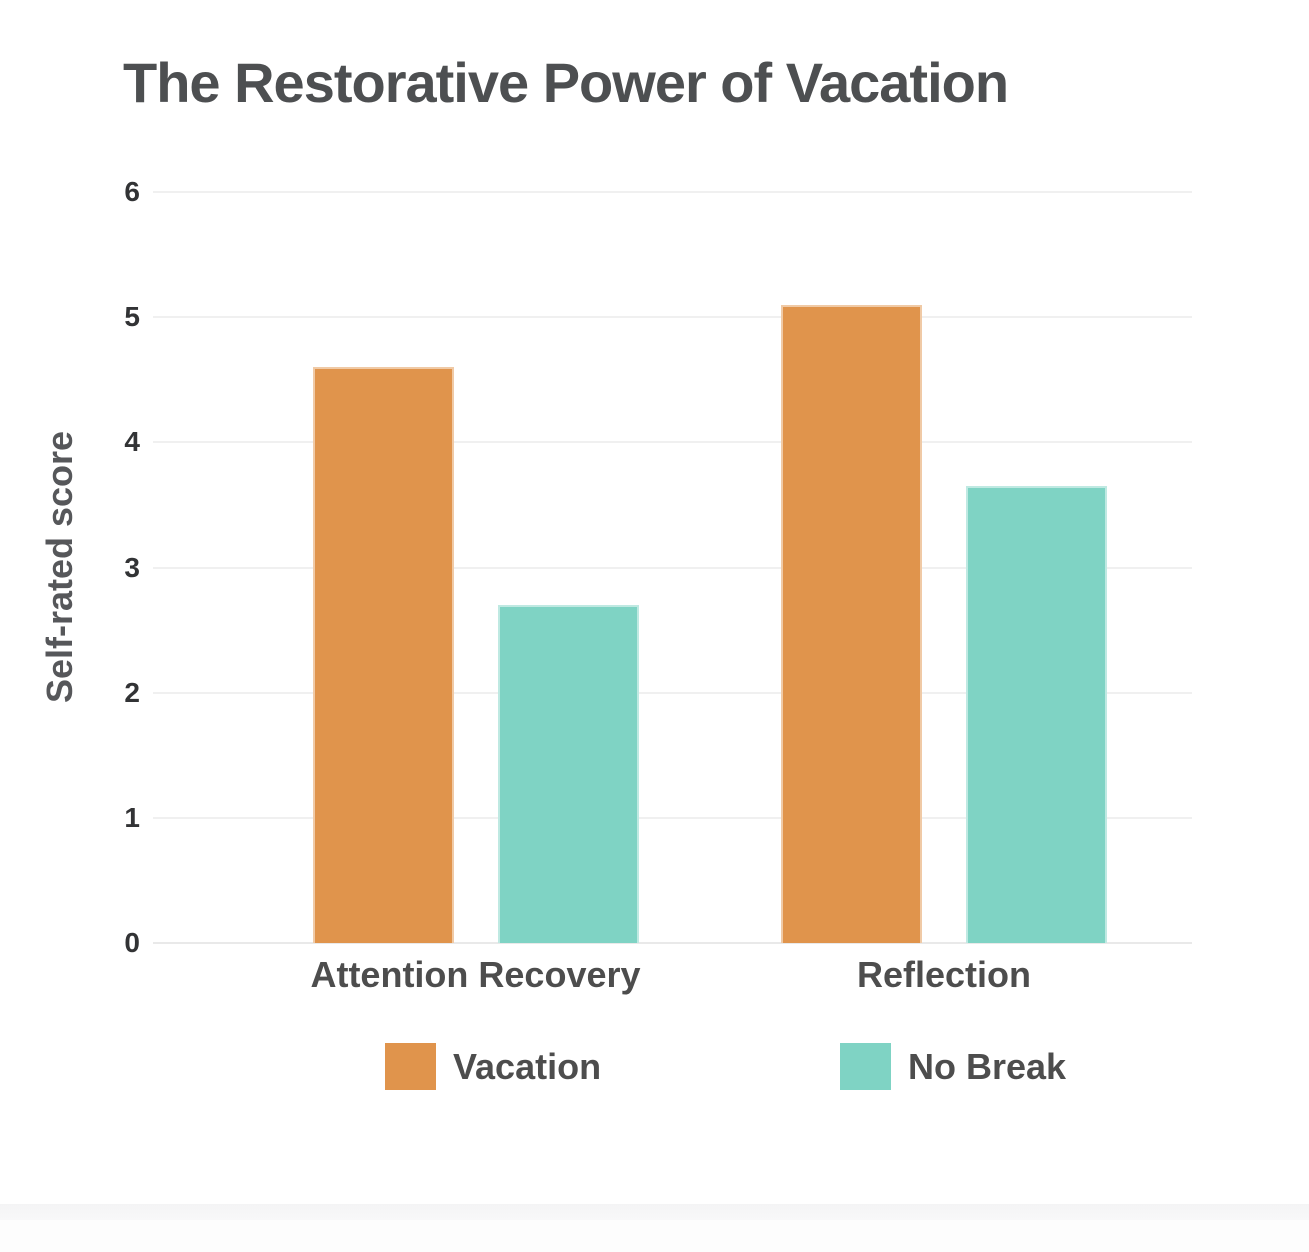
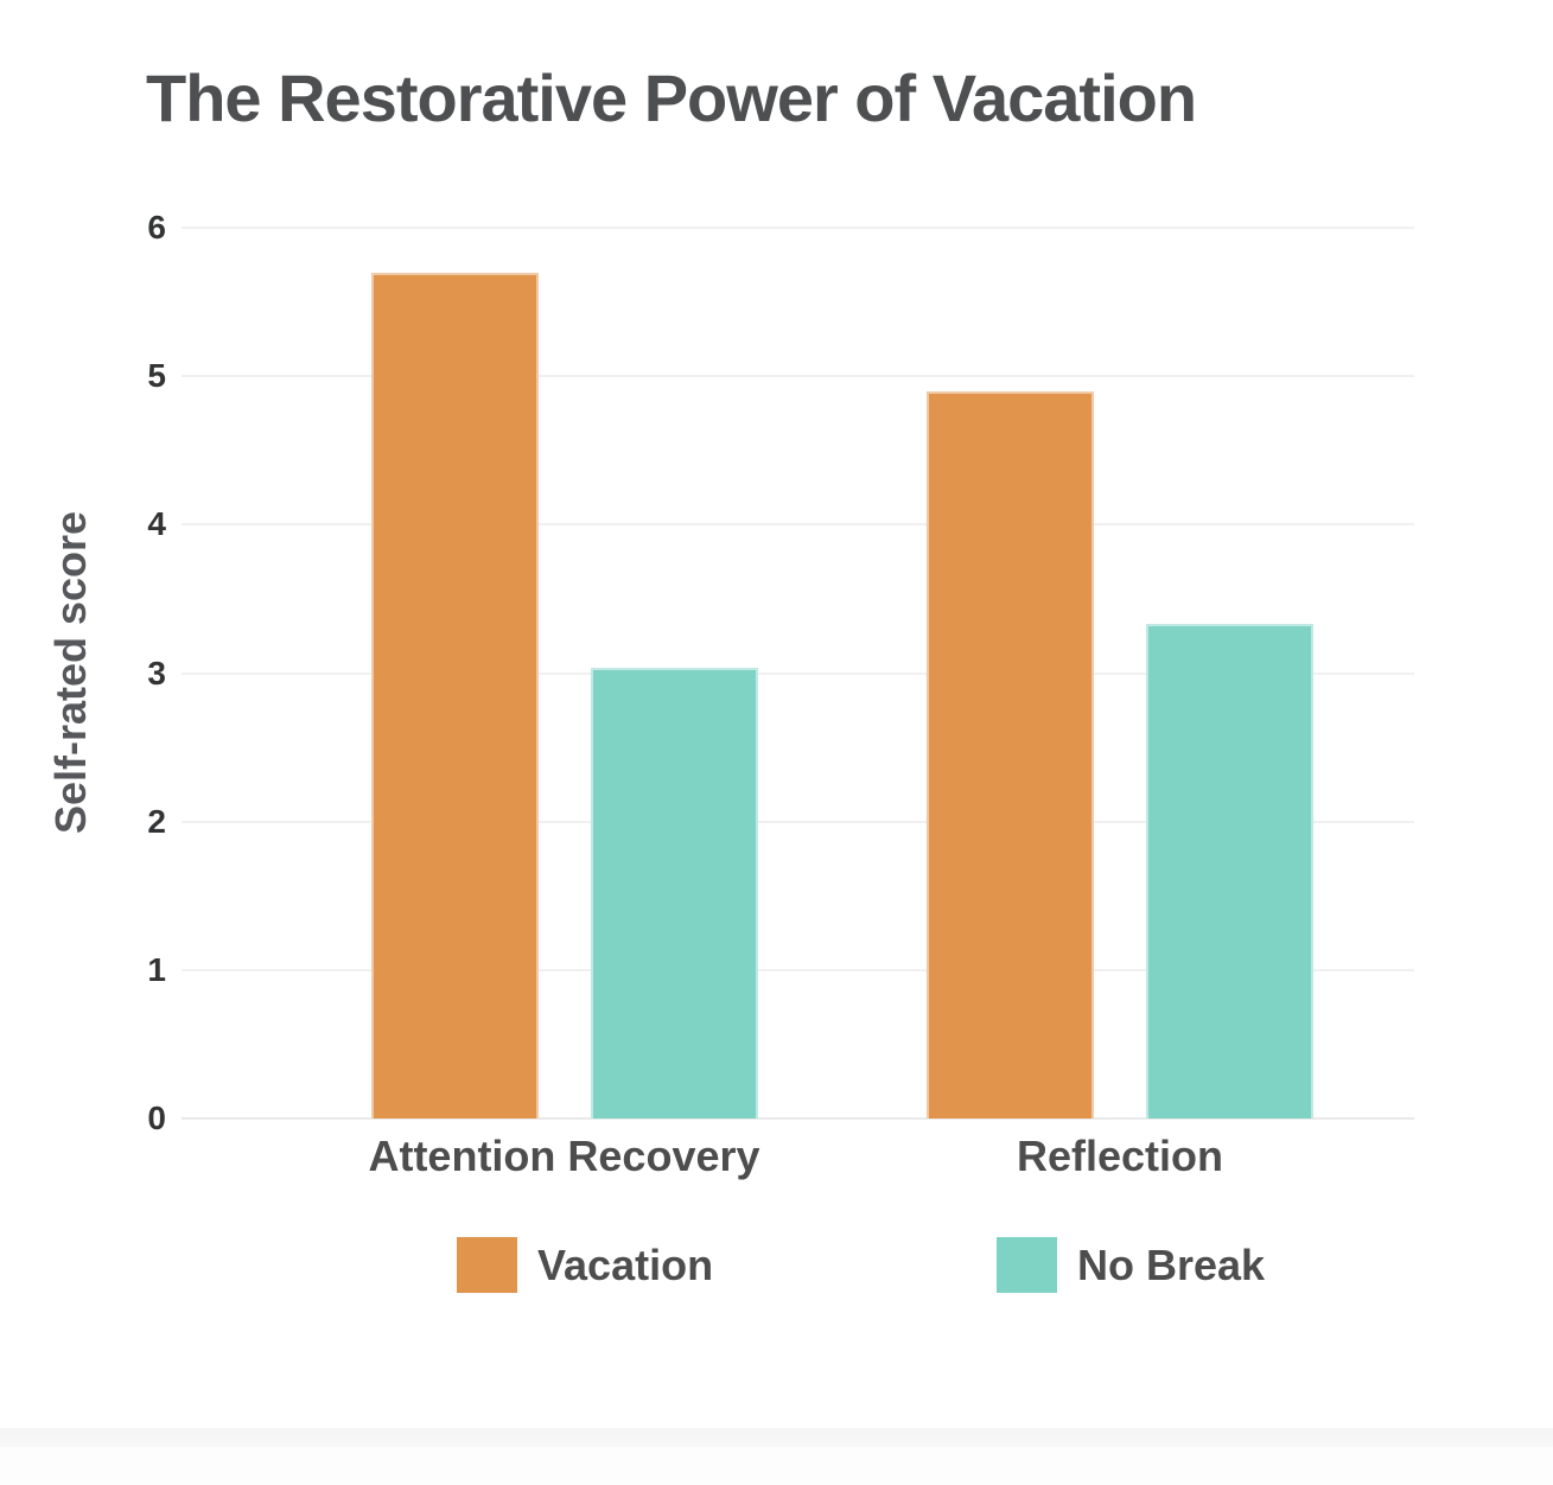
Vacation/Attention Recovery: 4.6 -> 5.7
No Break/Attention Recovery: 2.70 -> 3.04
Vacation/Reflection: 5.1 -> 4.9
No Break/Reflection: 3.65 -> 3.33
